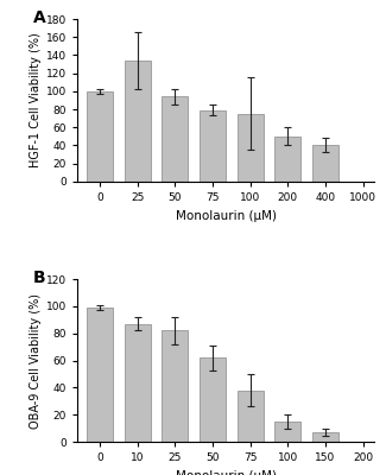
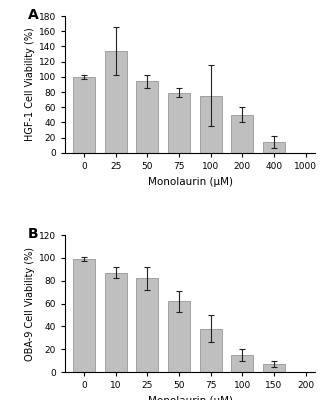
400: 41 -> 14
